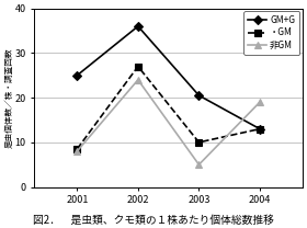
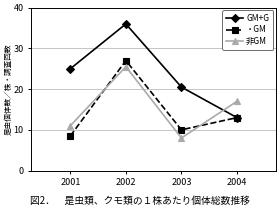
非GM/2001: 8.0 -> 11.0
非GM/2002: 24.0 -> 25.5
非GM/2003: 5.0 -> 8.0
非GM/2004: 19.0 -> 17.0
